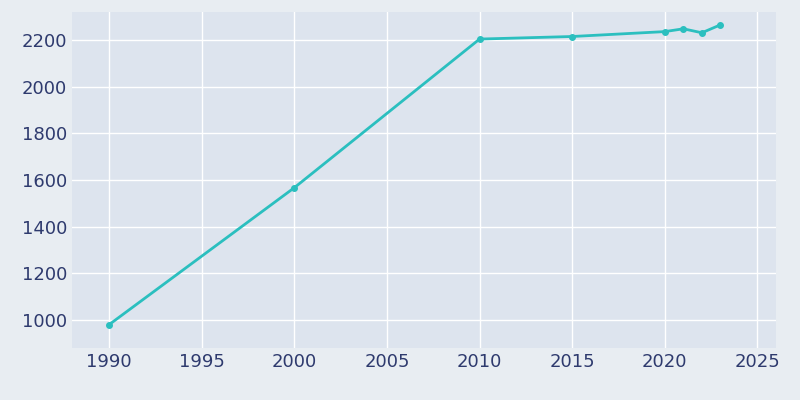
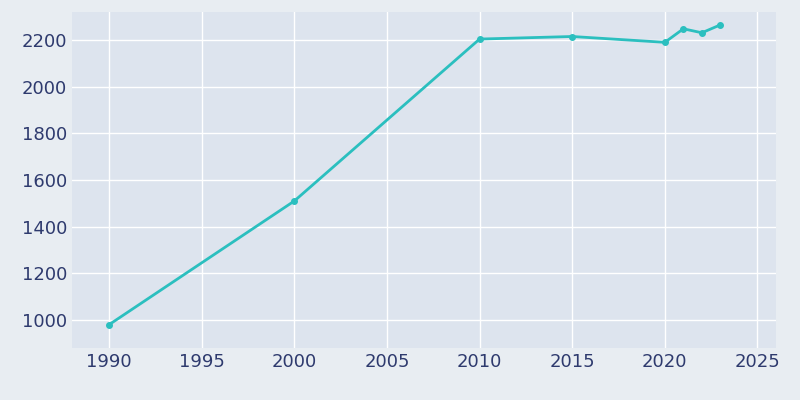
2000: 1567 -> 1510
2020: 2236 -> 2190
